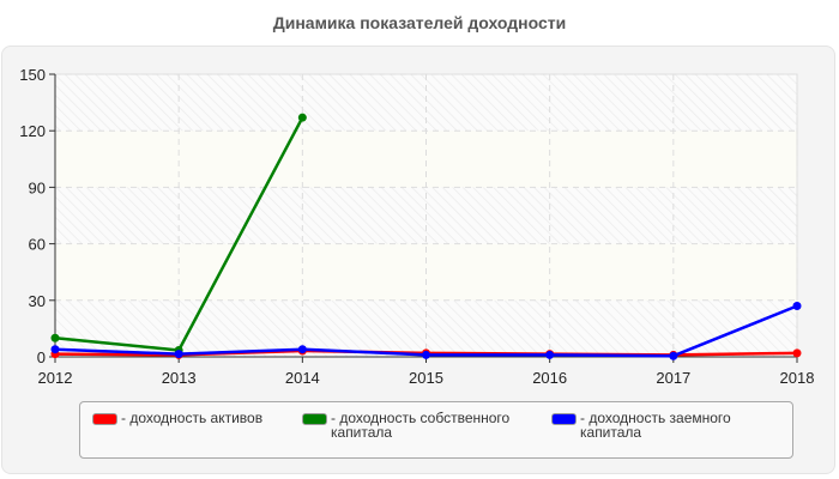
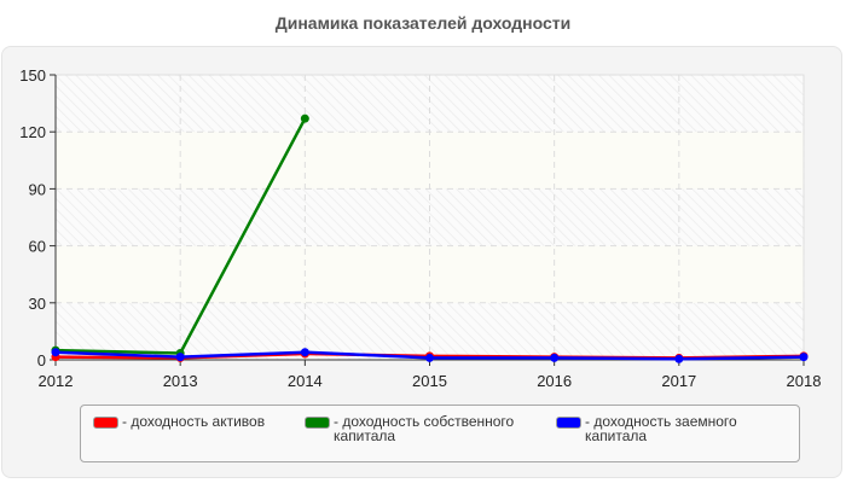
- доходность собственного капитала/2012: 10 -> 5
- доходность заемного капитала/2018: 27 -> 2
